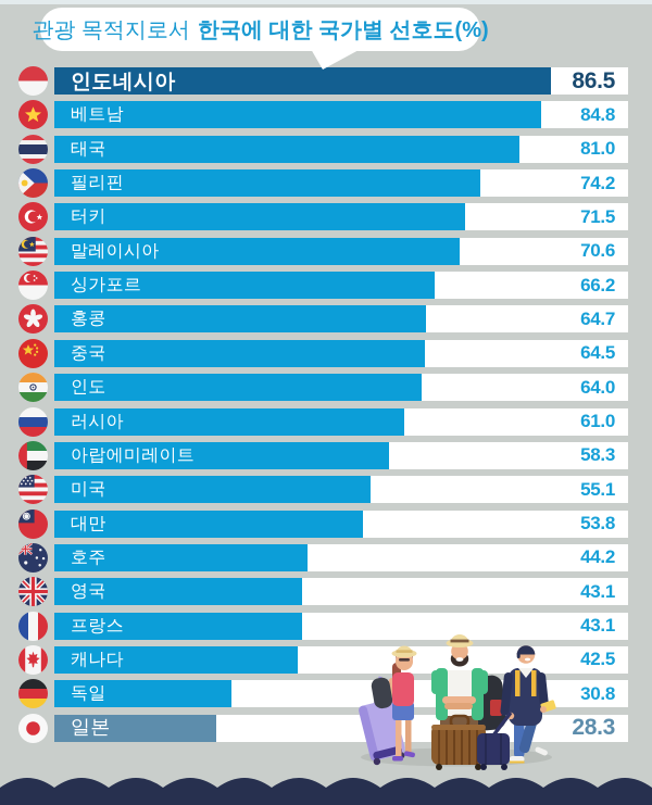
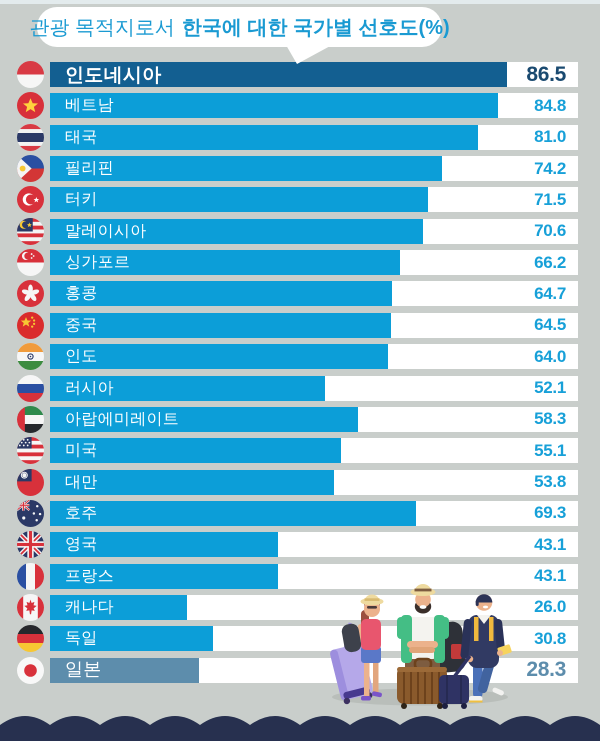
러시아: 61.0 -> 52.1
호주: 44.2 -> 69.3
캐나다: 42.5 -> 26.0
